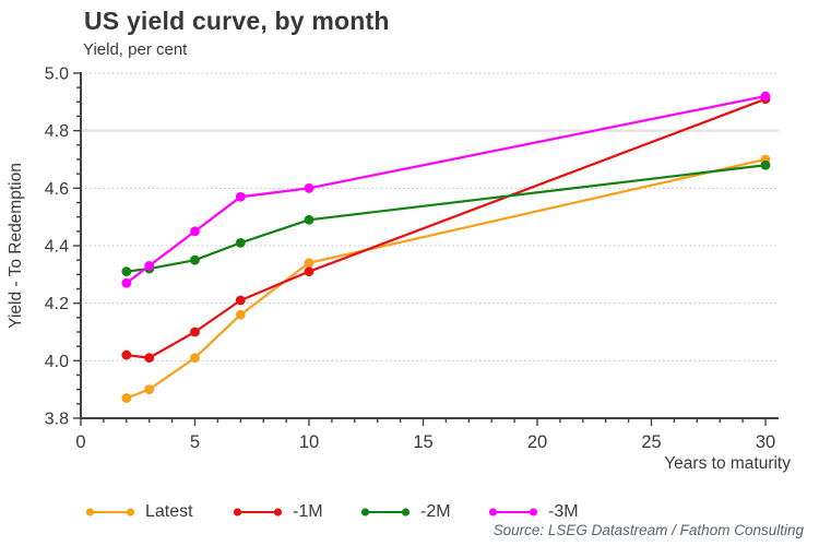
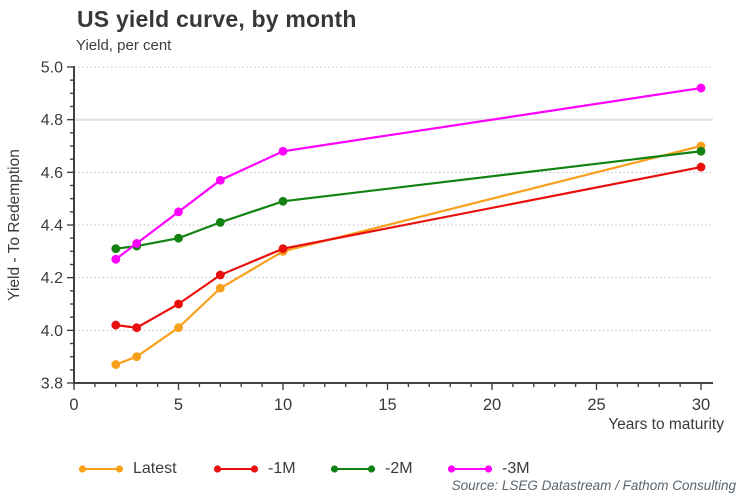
Latest/10: 4.34 -> 4.30
-3M/10: 4.60 -> 4.68
-1M/30: 4.91 -> 4.62
